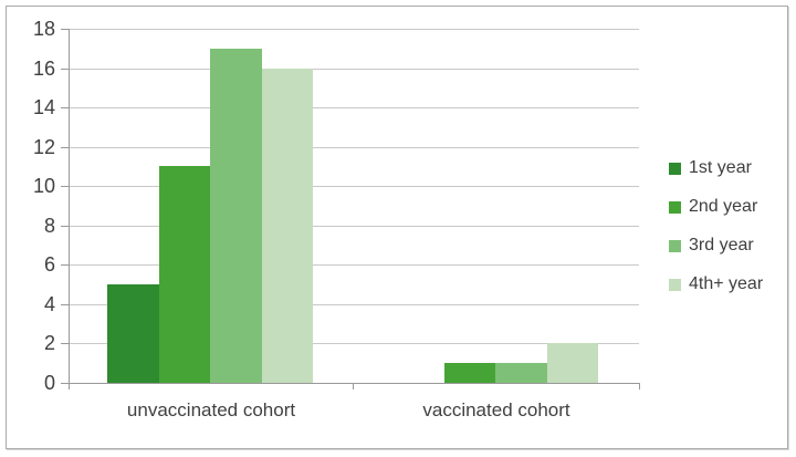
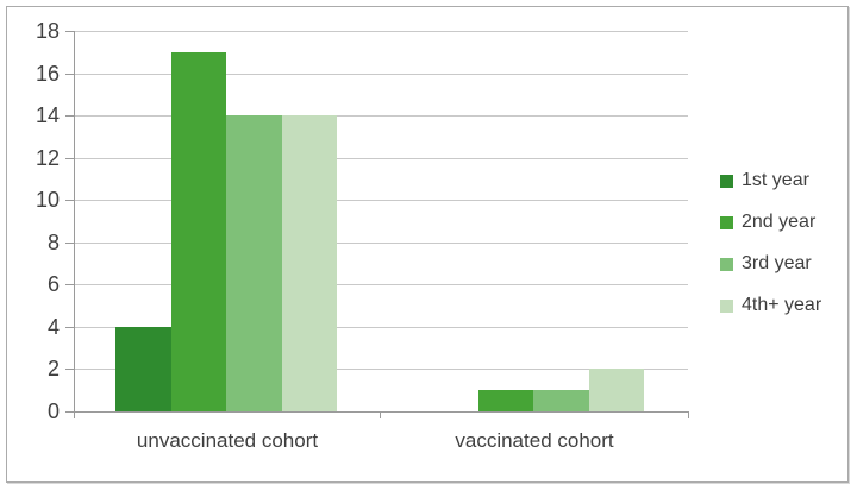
1st year/unvaccinated cohort: 5 -> 4
2nd year/unvaccinated cohort: 11 -> 17
3rd year/unvaccinated cohort: 17 -> 14
4th+ year/unvaccinated cohort: 16 -> 14
